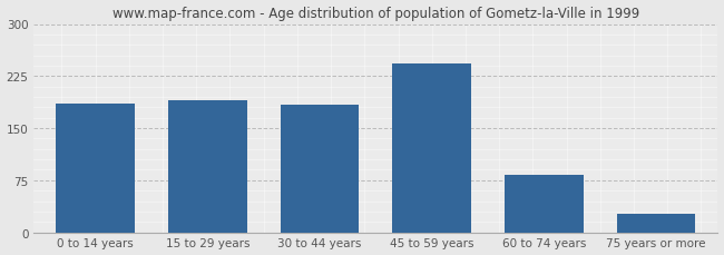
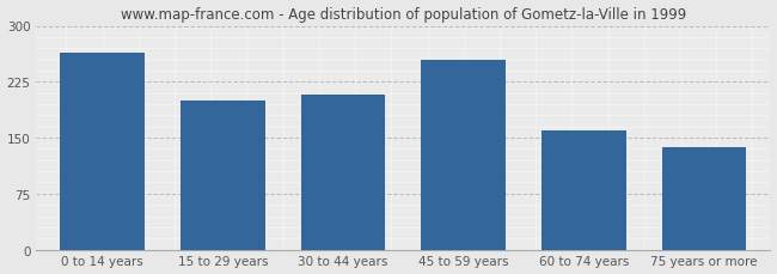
0 to 14 years: 185 -> 264
15 to 29 years: 190 -> 200
30 to 44 years: 183 -> 208
45 to 59 years: 243 -> 254
60 to 74 years: 83 -> 160
75 years or more: 26 -> 138
